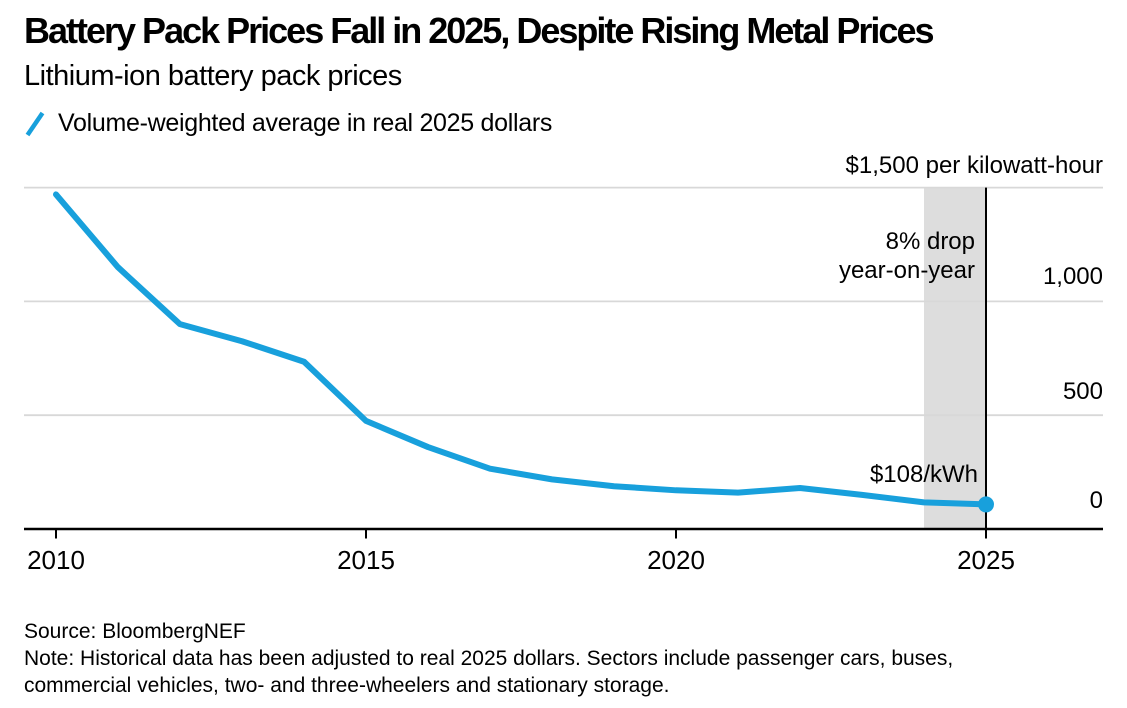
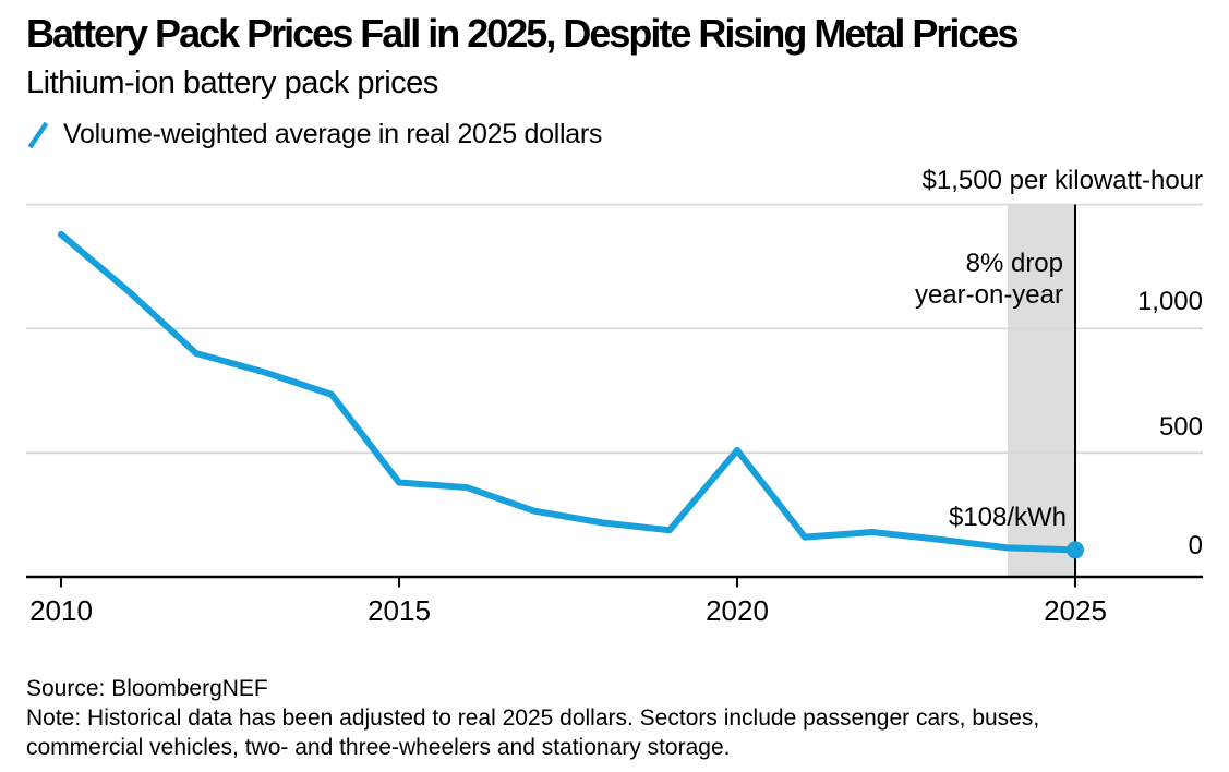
2010: 1470 -> 1380
2015: 480 -> 380
2020: 170 -> 510
